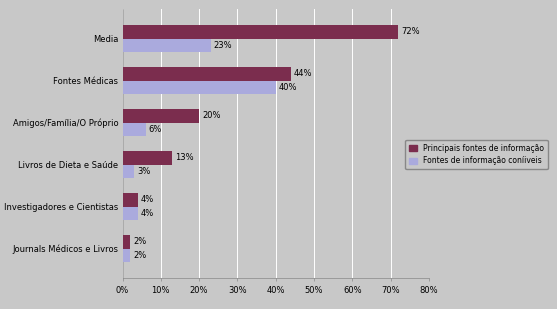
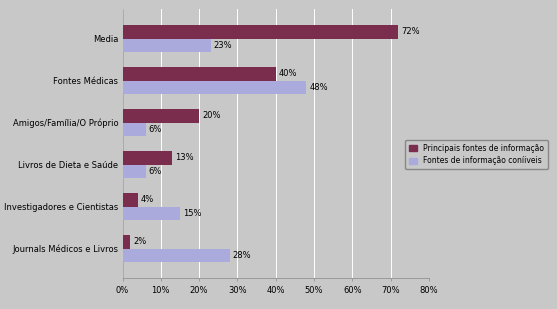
Principais fontes de informação/Fontes Médicas: 44% -> 40%
Fontes de informação coníiveis/Fontes Médicas: 40% -> 48%
Fontes de informação coníiveis/Livros de Dieta e Saúde: 3% -> 6%
Fontes de informação coníiveis/Investigadores e Cientistas: 4% -> 15%
Fontes de informação coníiveis/Journals Médicos e Livros: 2% -> 28%
